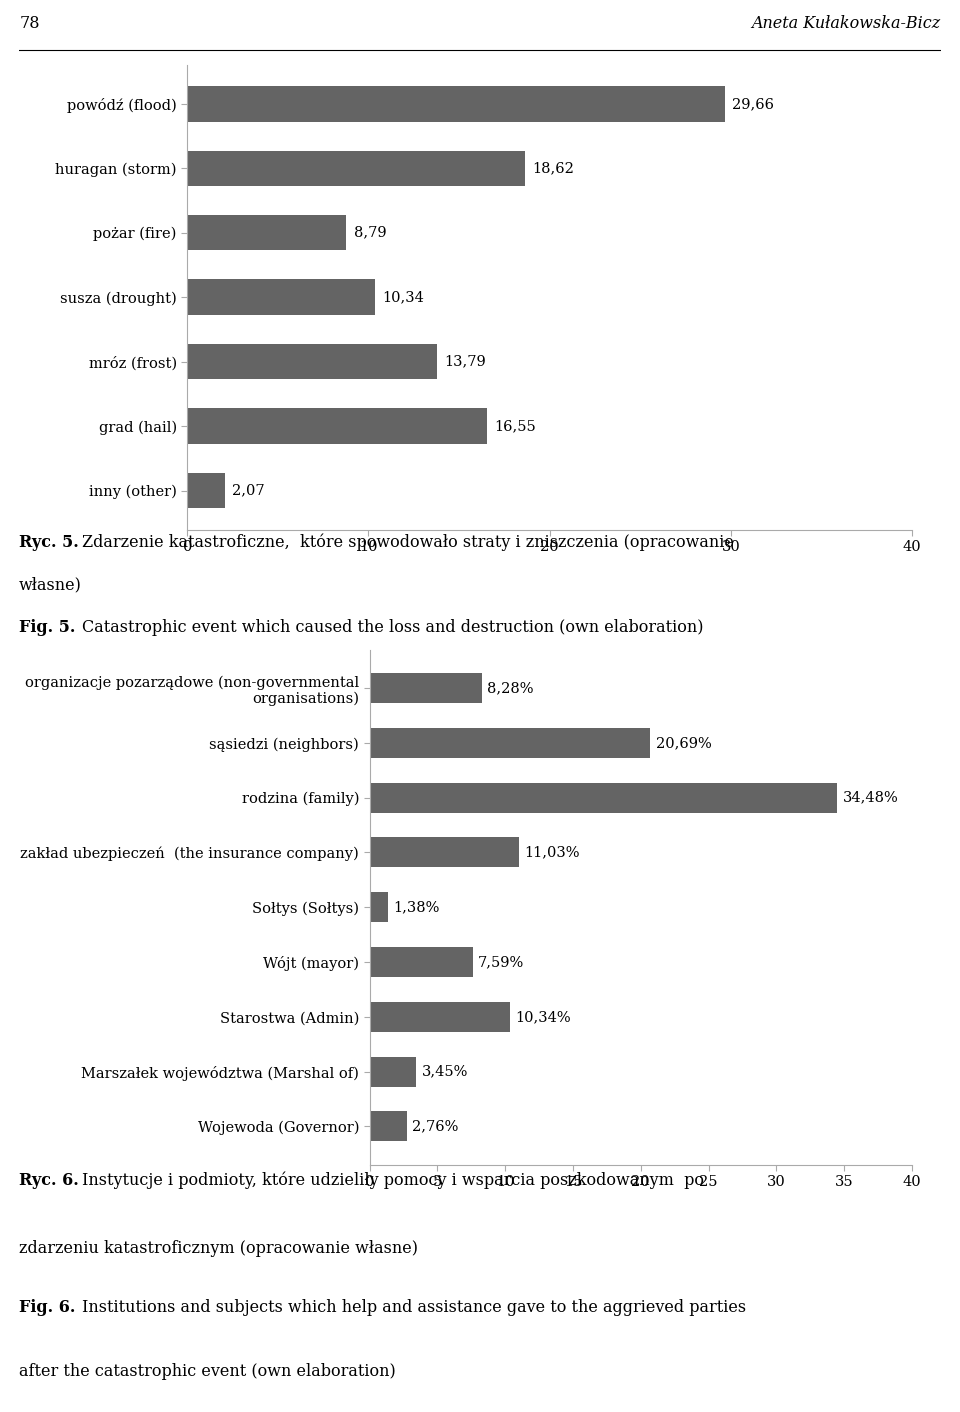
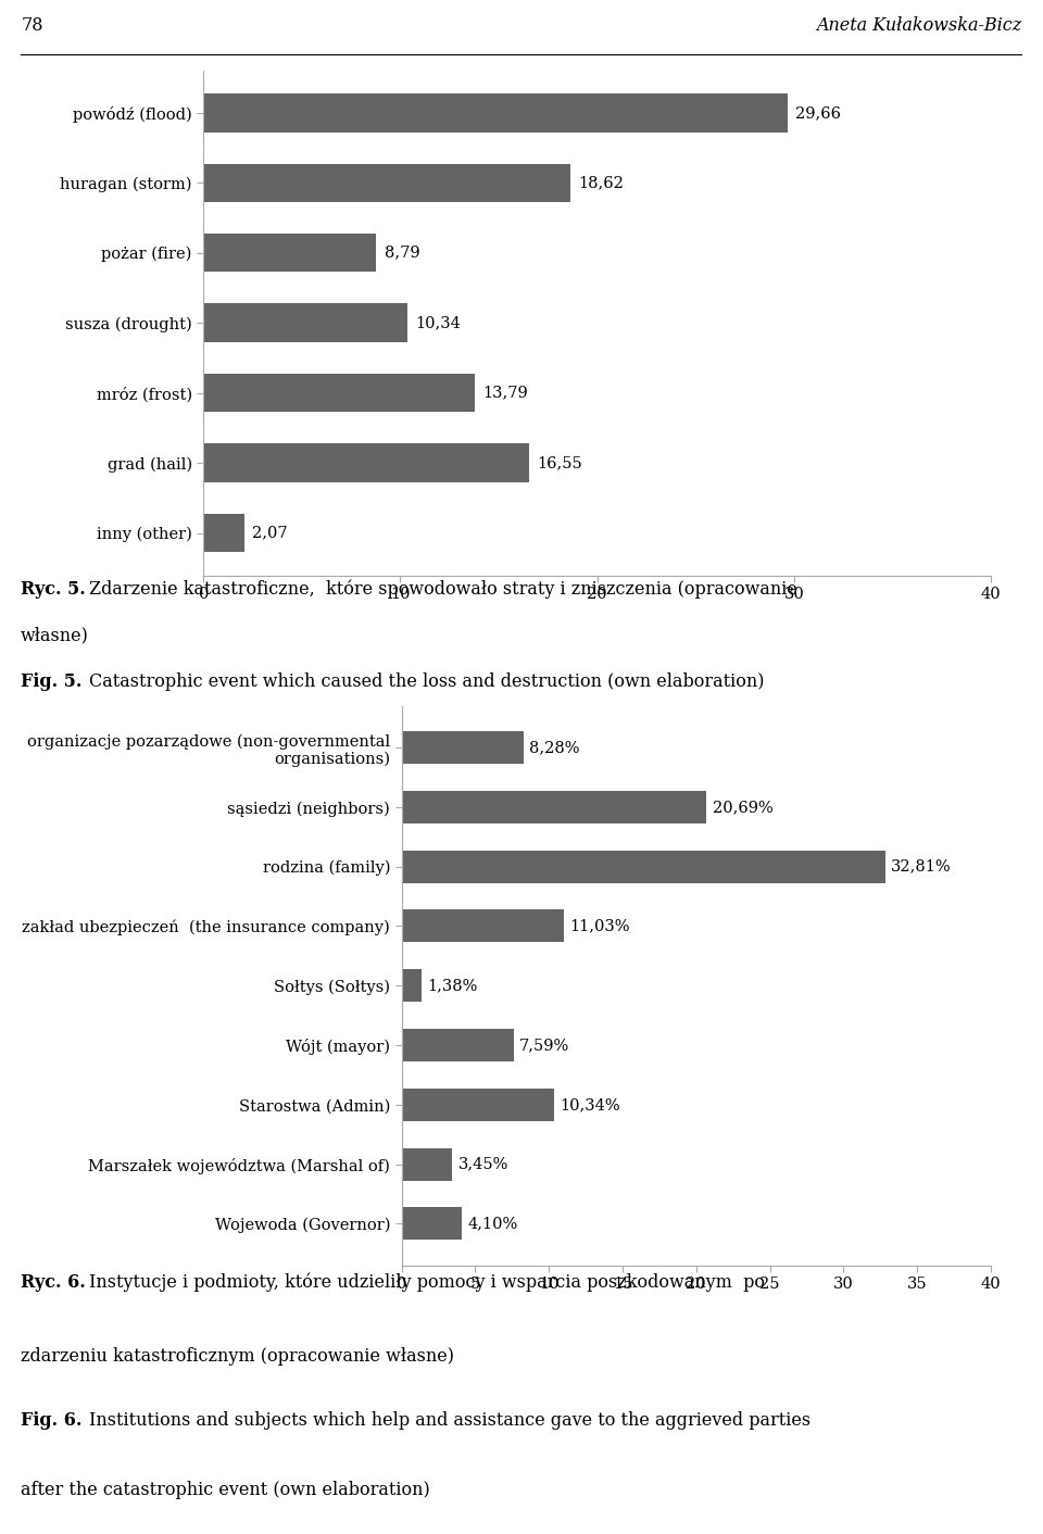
rodzina (family): 34,48% -> 32,81%
Wojewoda (Governor): 2,76% -> 4,10%
